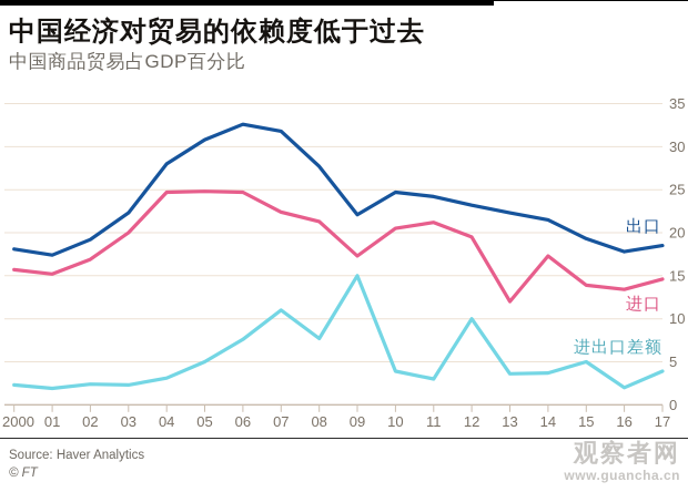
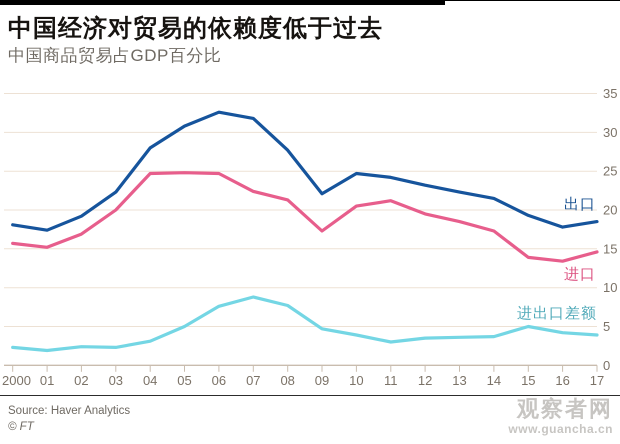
进出口差额/07: 11 -> 9
进出口差额/09: 15 -> 5
进出口差额/12: 10 -> 4
进口/13: 12 -> 18
进出口差额/16: 2 -> 4
